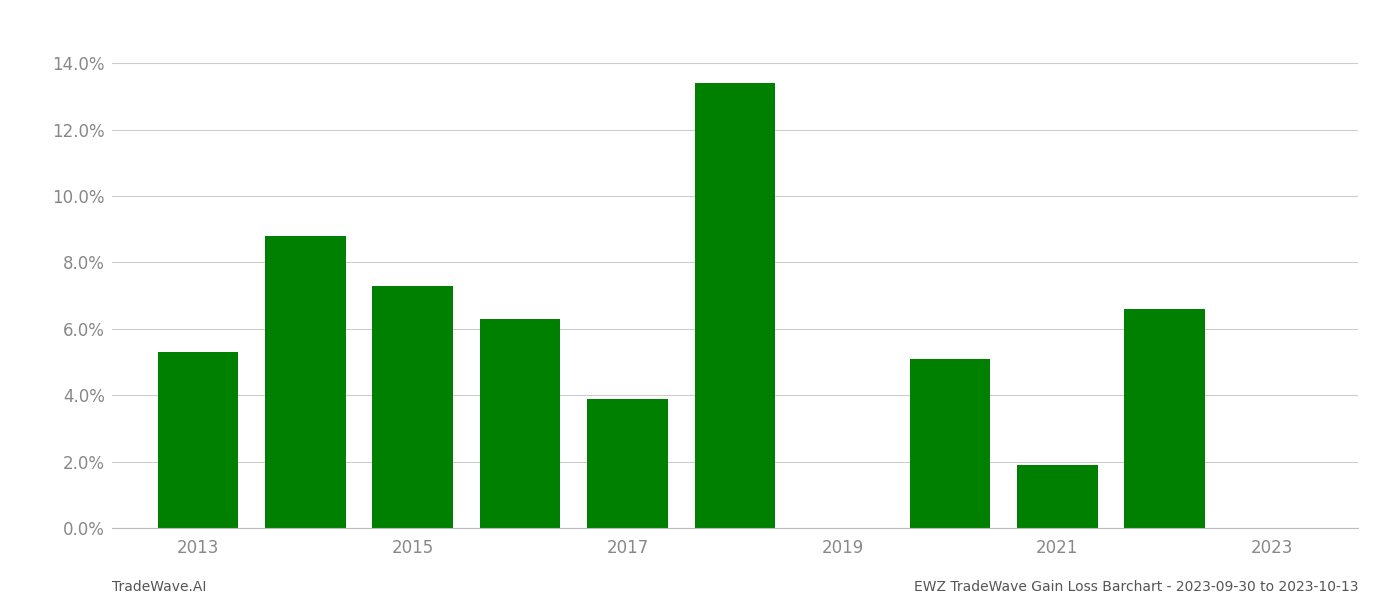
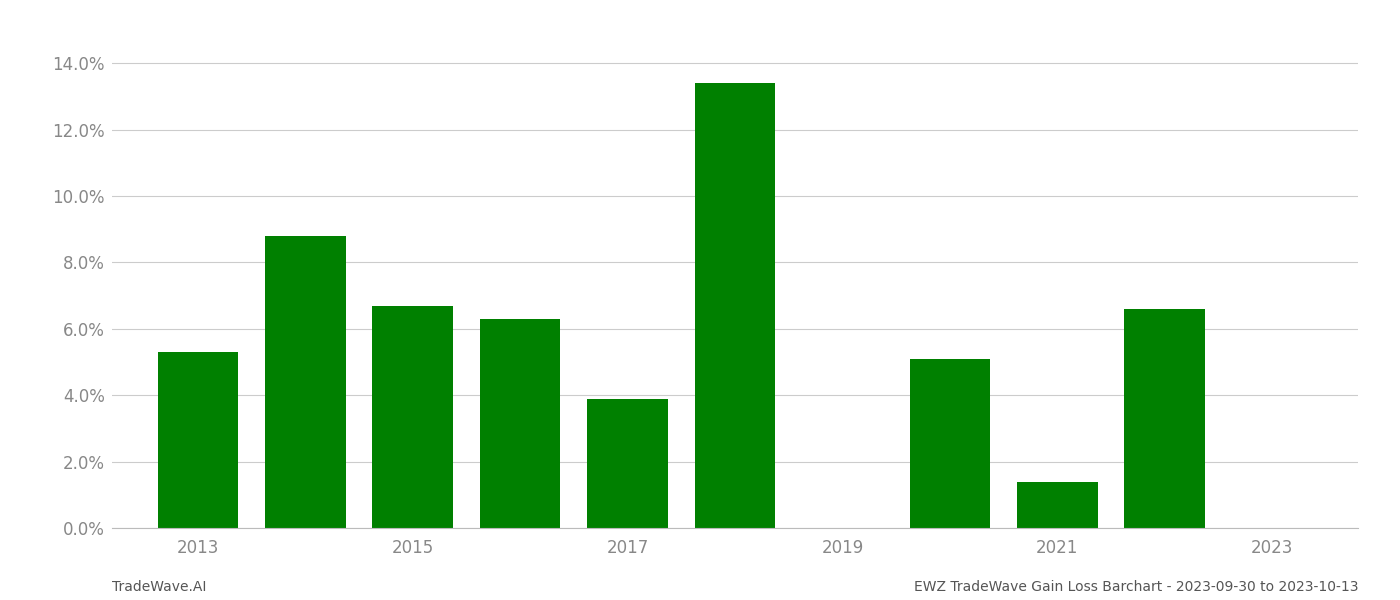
2015: 7.3% -> 6.7%
2021: 1.9% -> 1.4%
